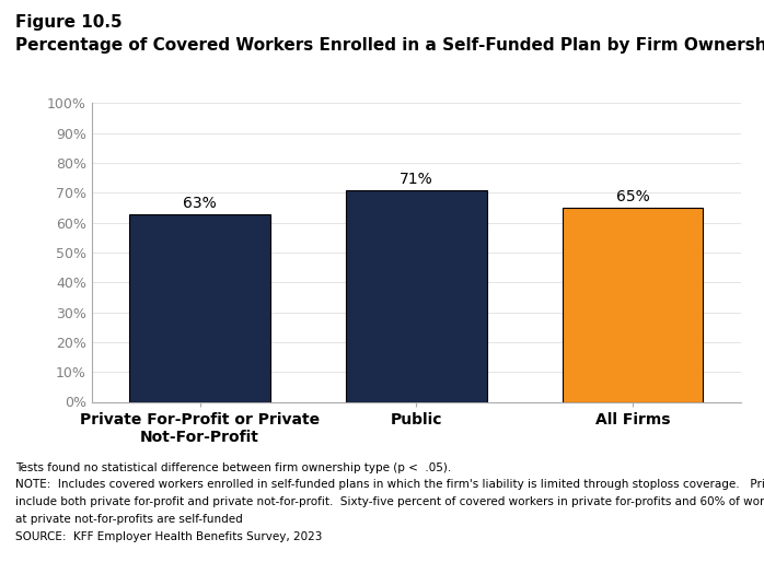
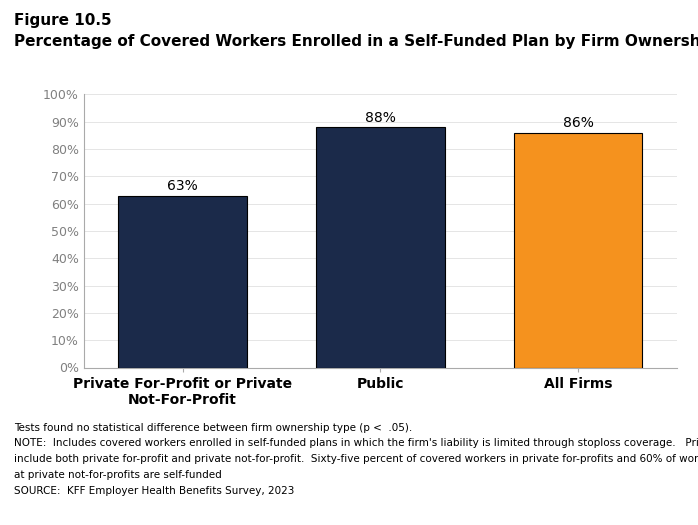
Public: 71% -> 88%
All Firms: 65% -> 86%
